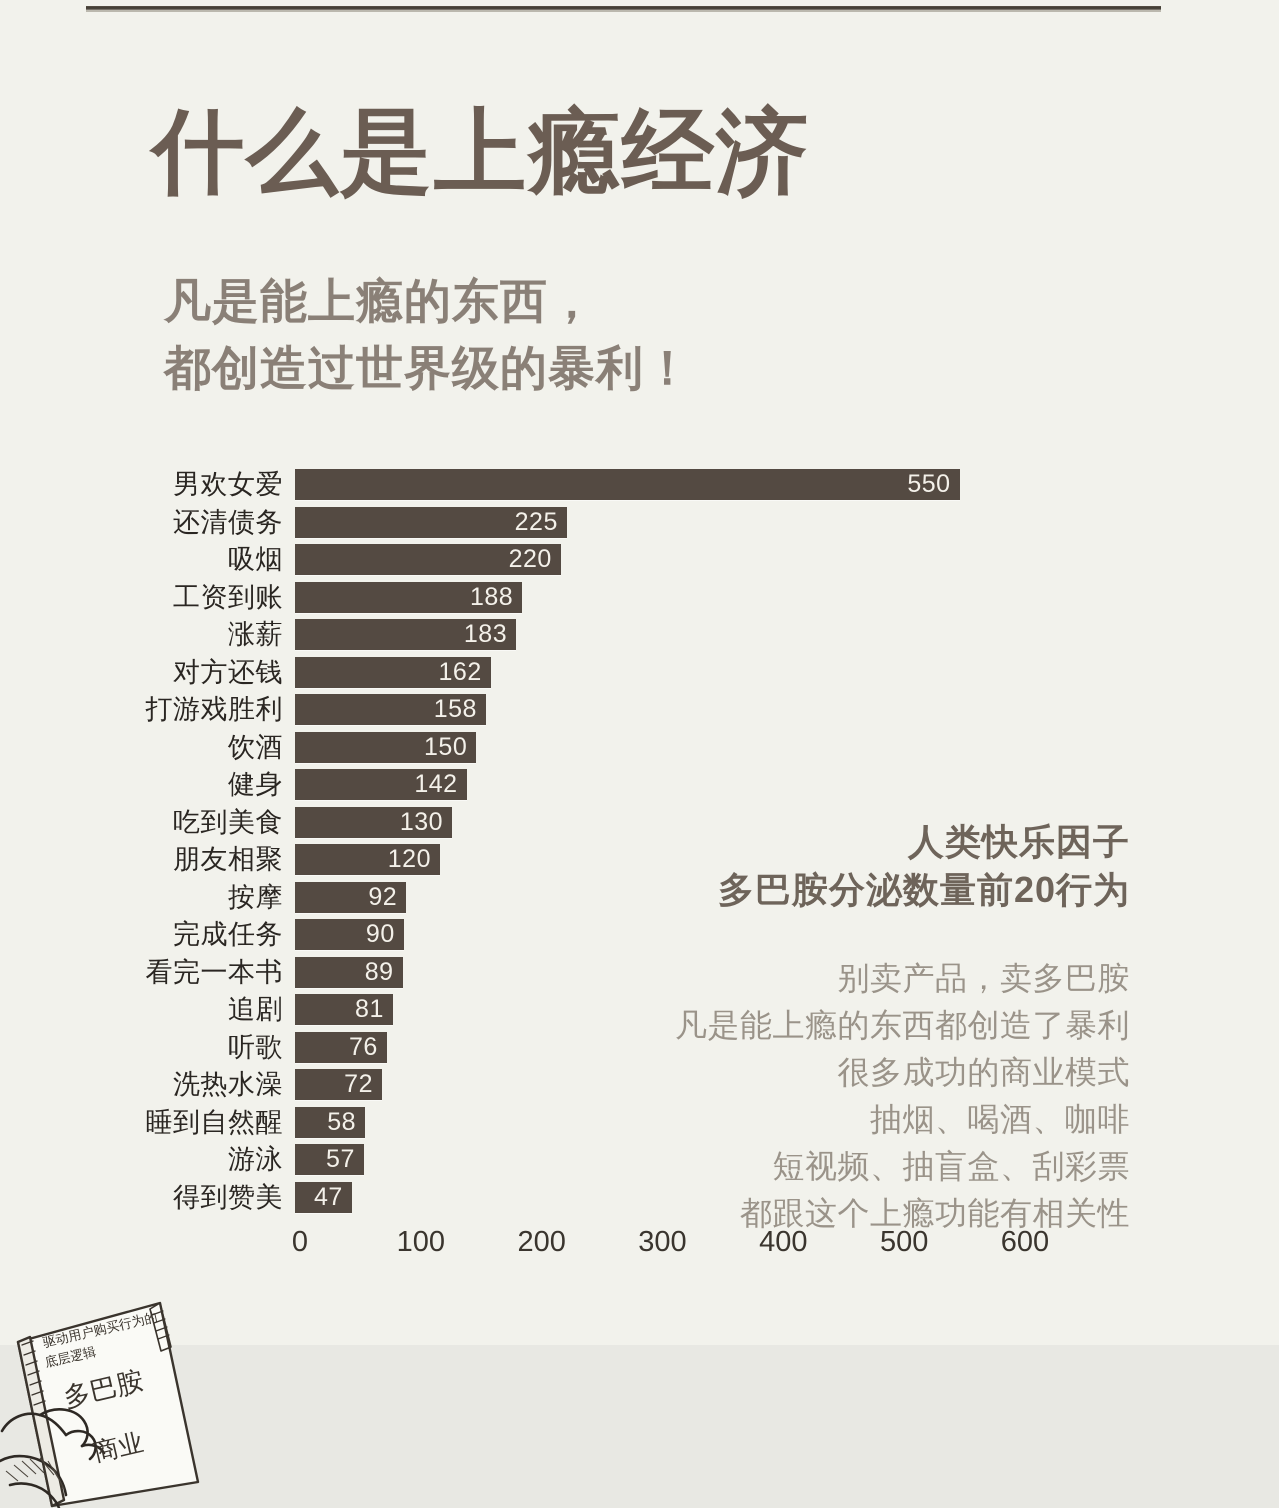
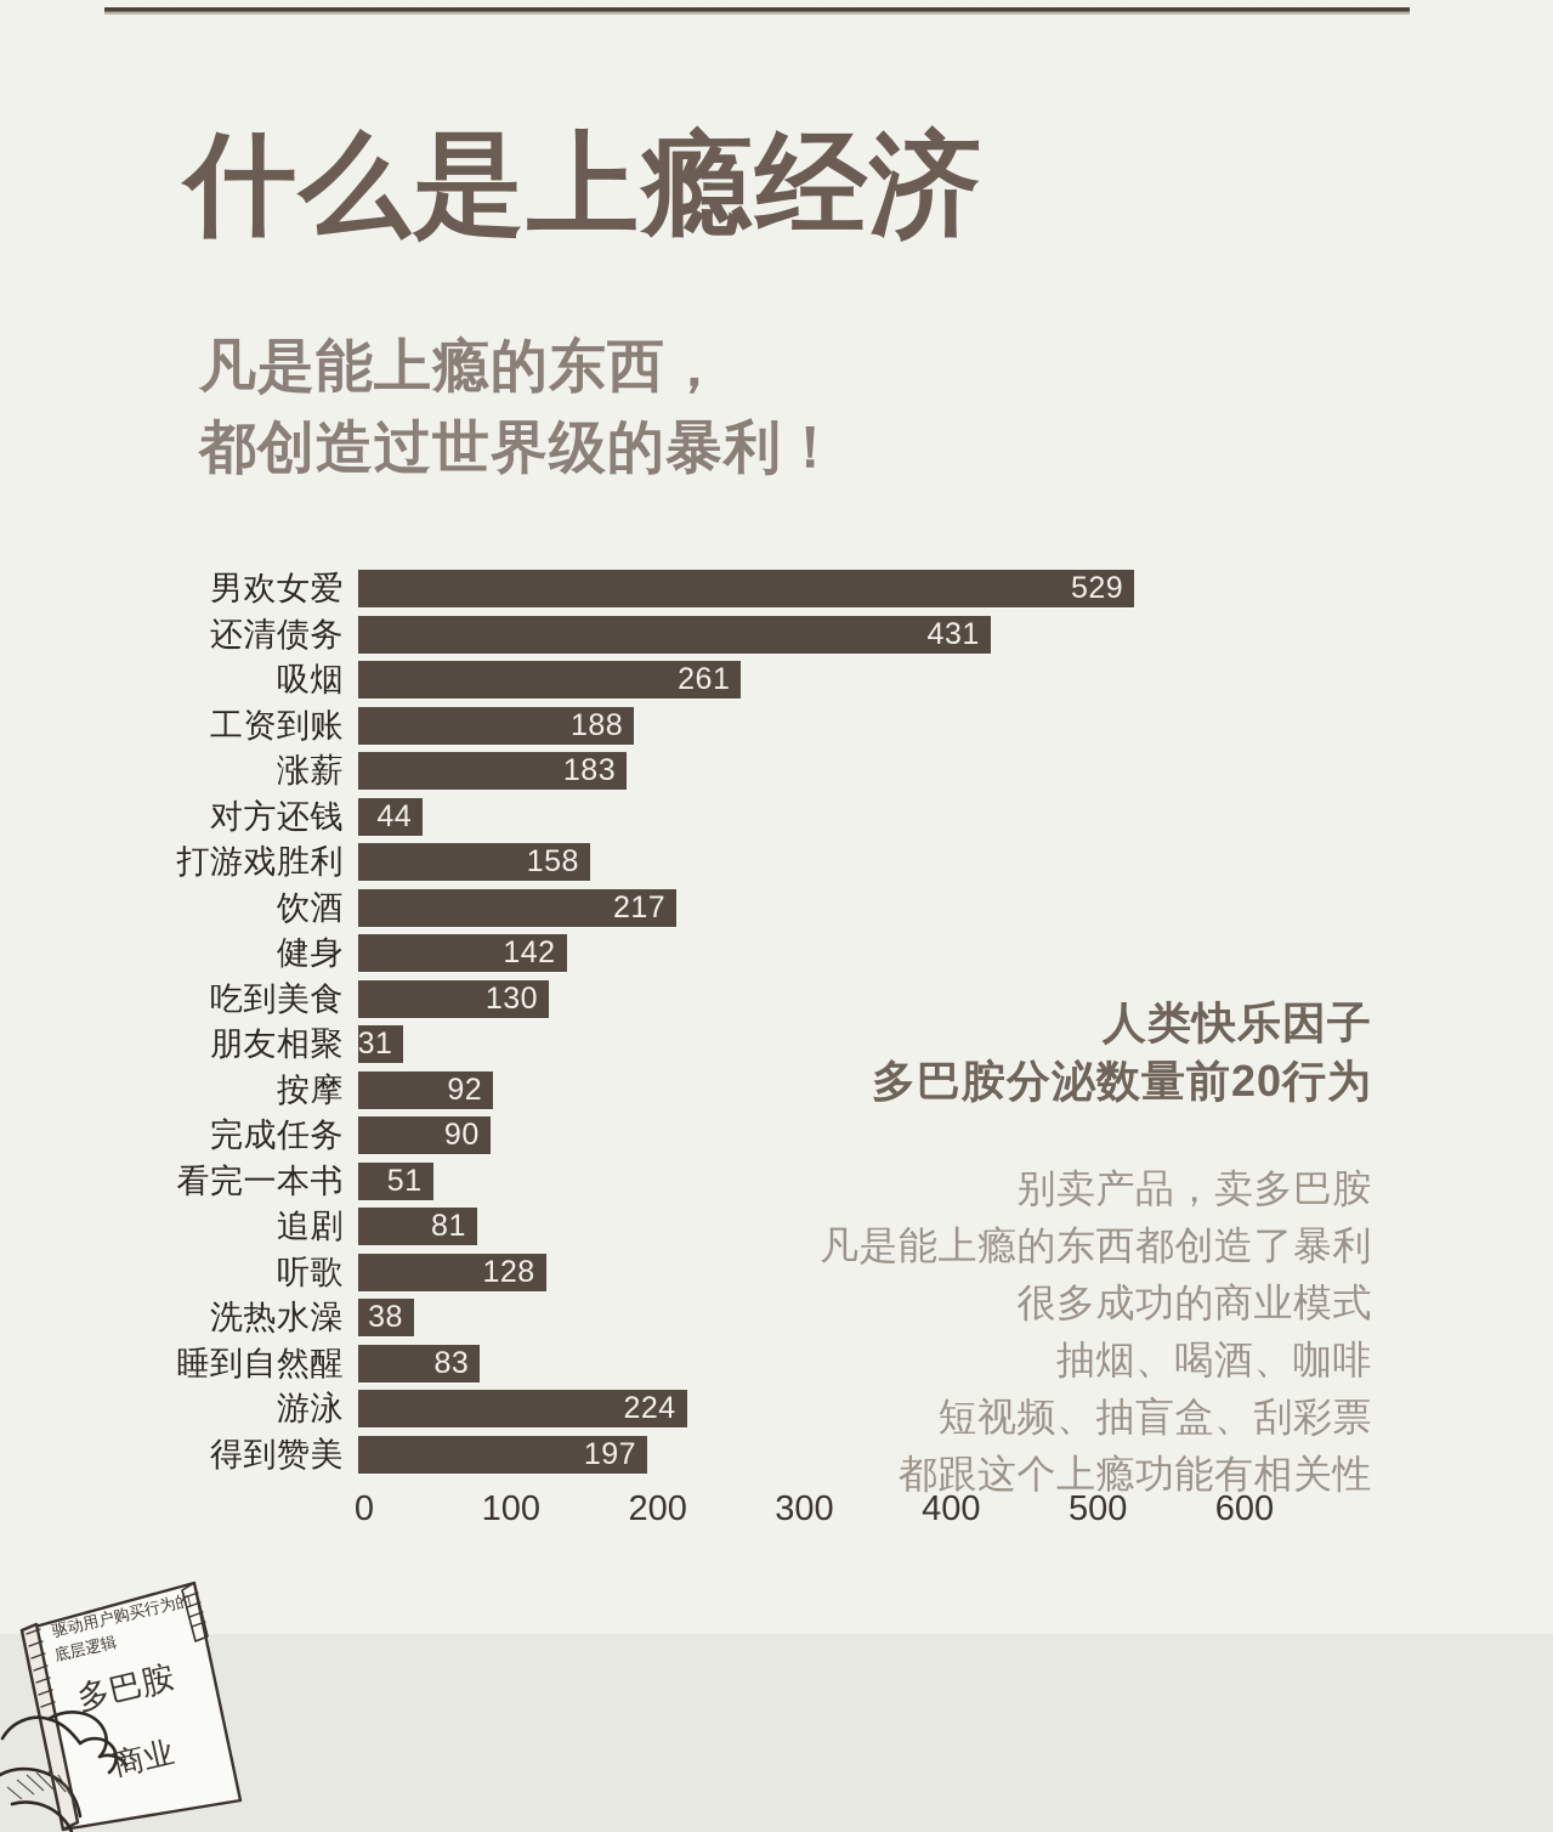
男欢女爱: 550 -> 529
还清债务: 225 -> 431
吸烟: 220 -> 261
对方还钱: 162 -> 44
饮酒: 150 -> 217
朋友相聚: 120 -> 31
看完一本书: 89 -> 51
听歌: 76 -> 128
洗热水澡: 72 -> 38
睡到自然醒: 58 -> 83
游泳: 57 -> 224
得到赞美: 47 -> 197
